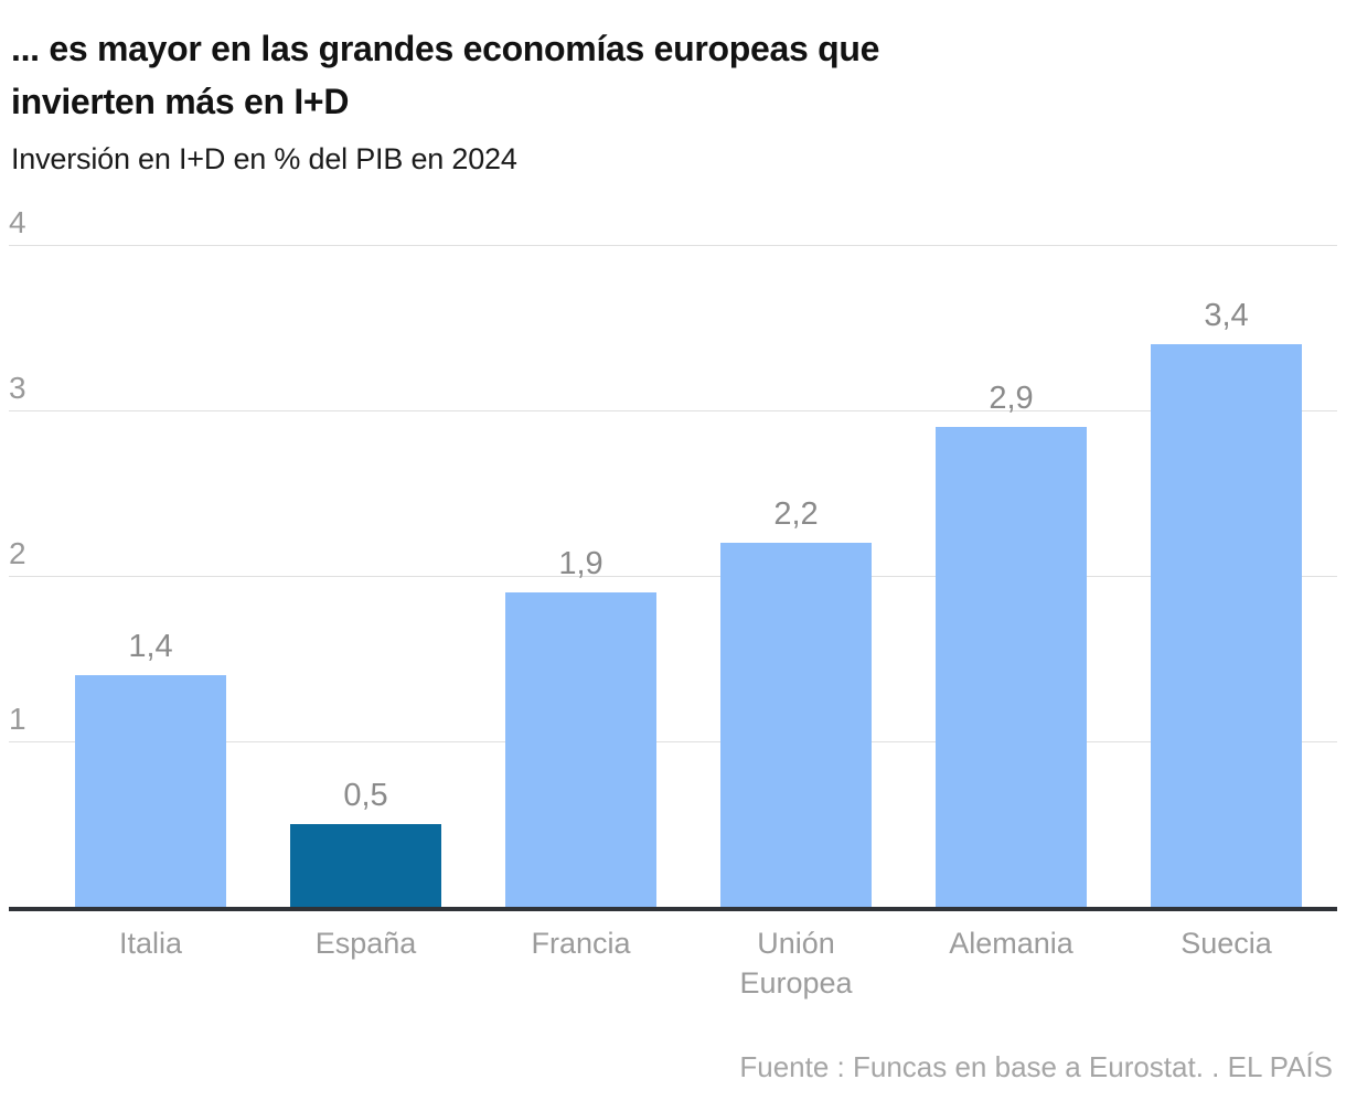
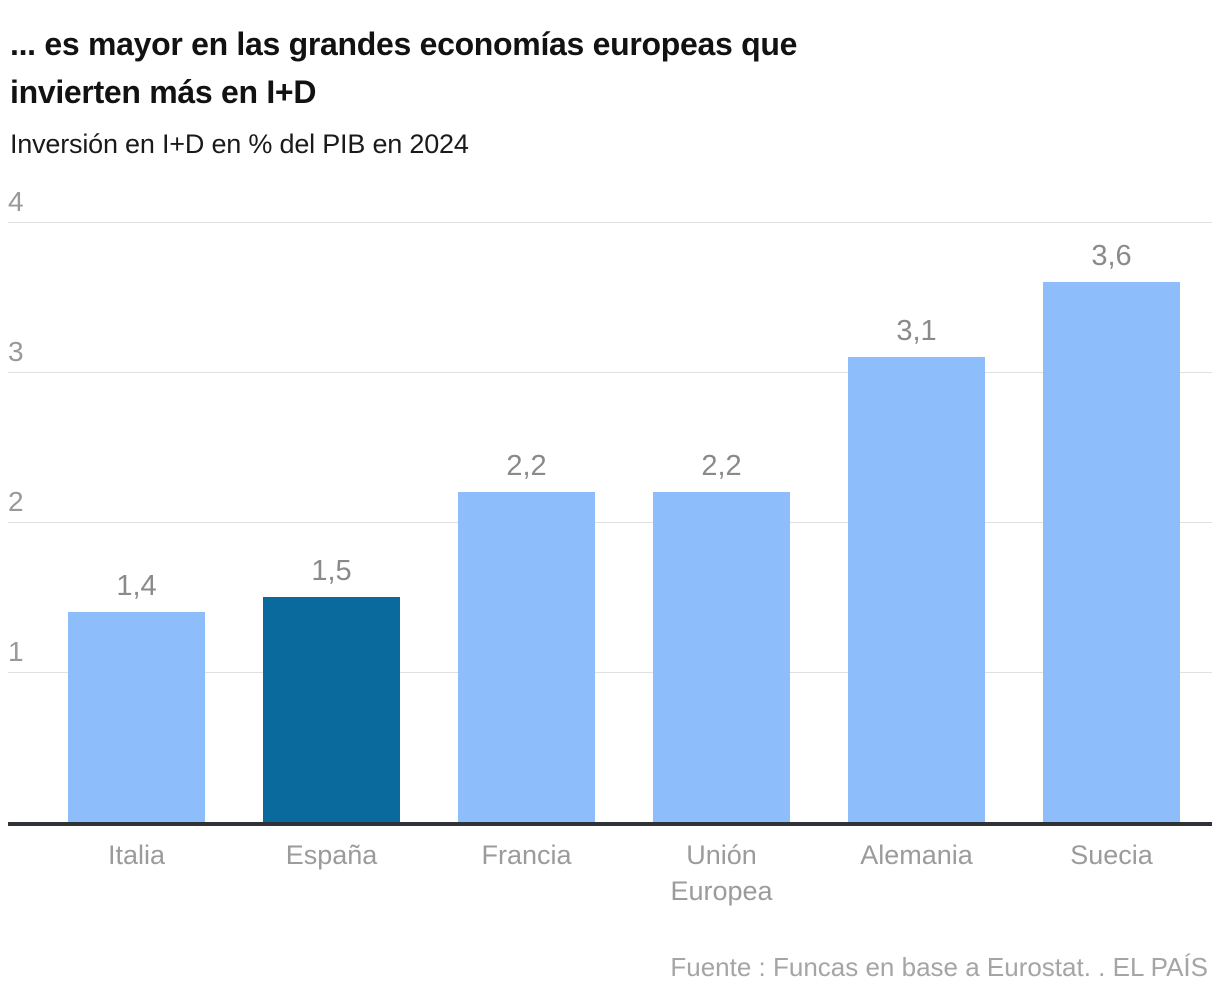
España: 0,5 -> 1,5
Francia: 1,9 -> 2,2
Alemania: 2,9 -> 3,1
Suecia: 3,4 -> 3,6
